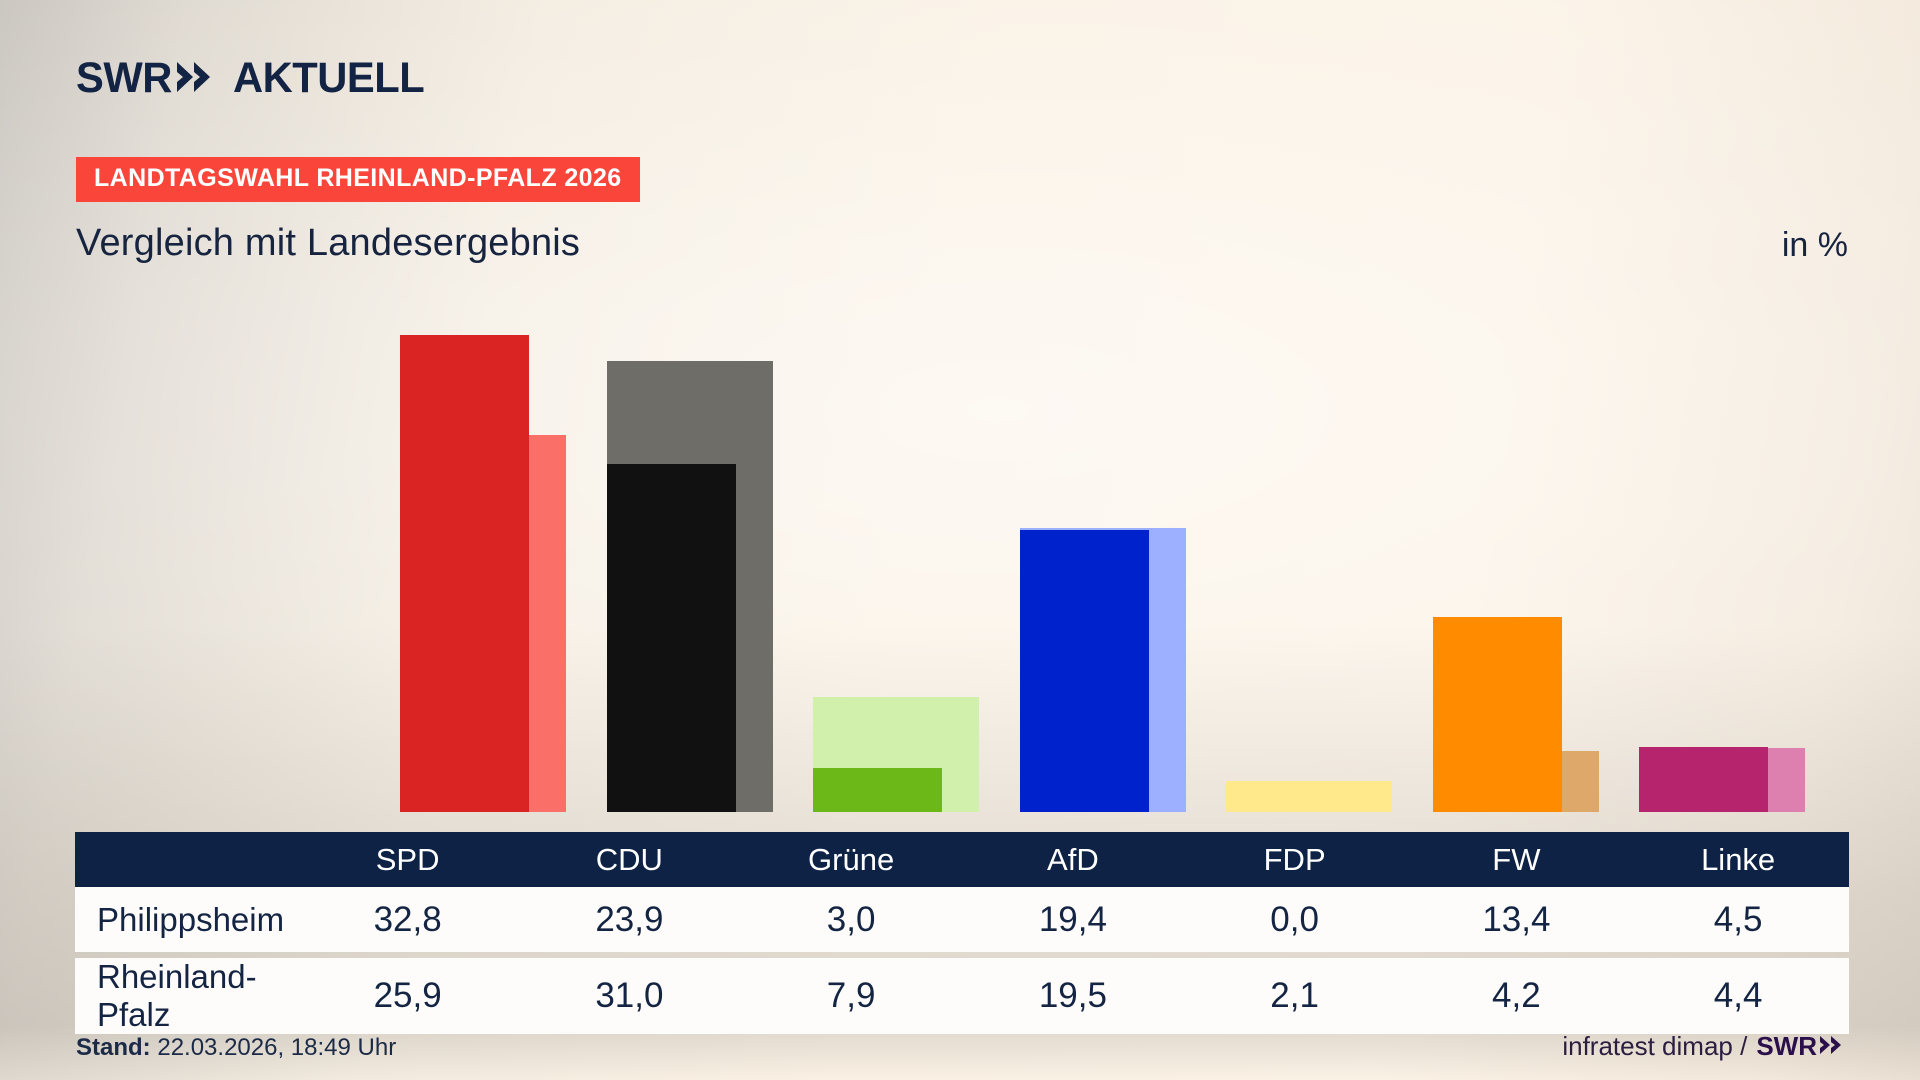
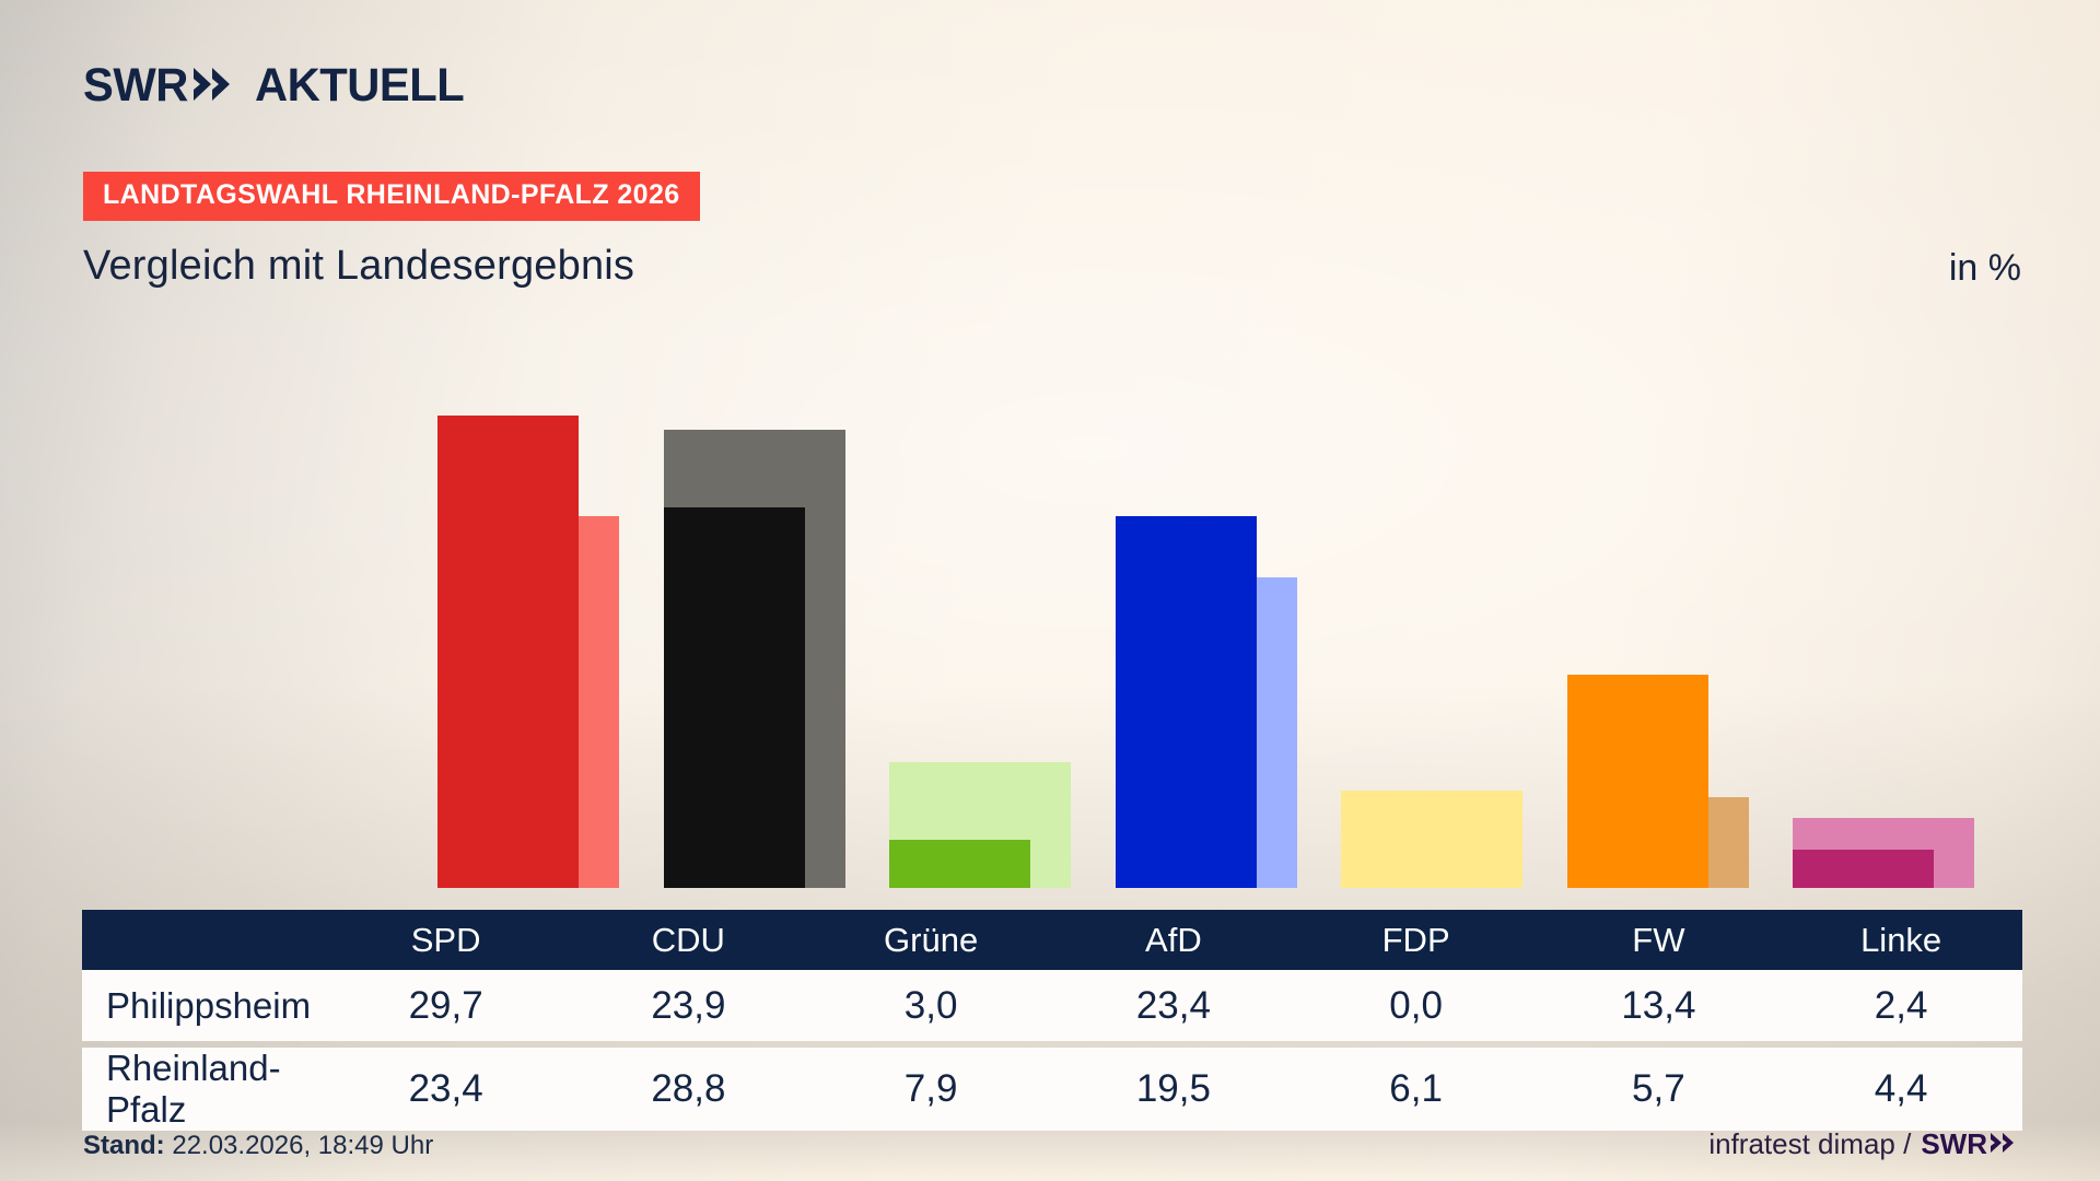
Philippsheim/SPD: 32,8 -> 29,7
Rheinland-Pfalz/SPD: 25,9 -> 23,4
Rheinland-Pfalz/CDU: 31,0 -> 28,8
Philippsheim/AfD: 19,4 -> 23,4
Rheinland-Pfalz/FDP: 2,1 -> 6,1
Rheinland-Pfalz/FW: 4,2 -> 5,7
Philippsheim/Linke: 4,5 -> 2,4
